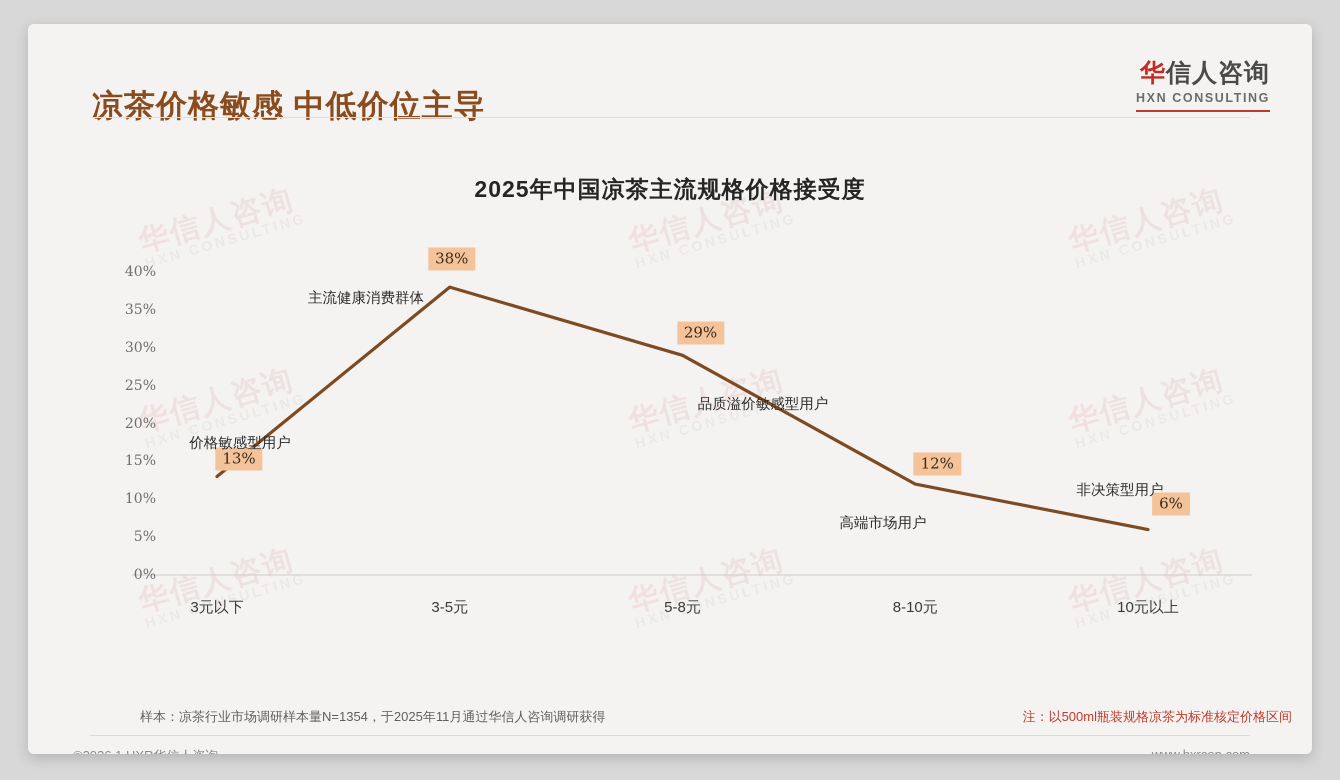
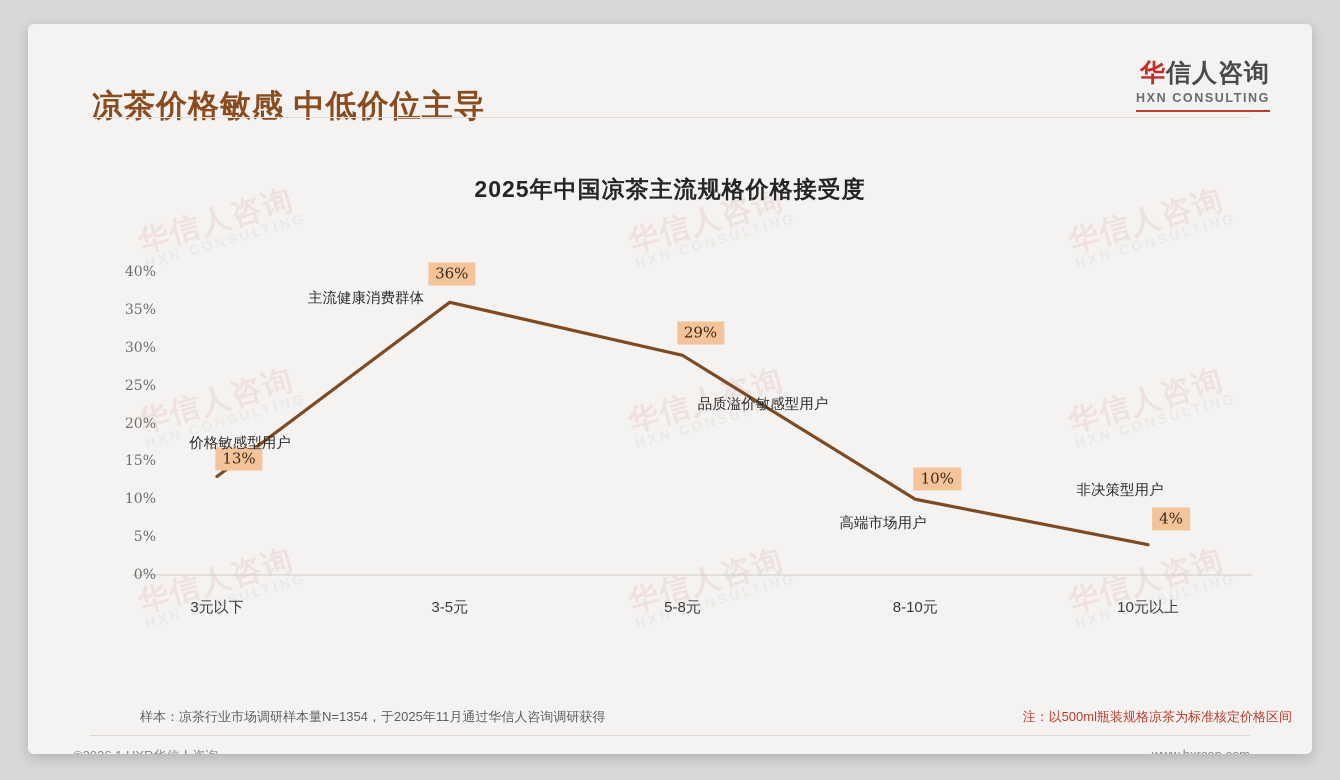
3-5元: 38% -> 36%
8-10元: 12% -> 10%
10元以上: 6% -> 4%
